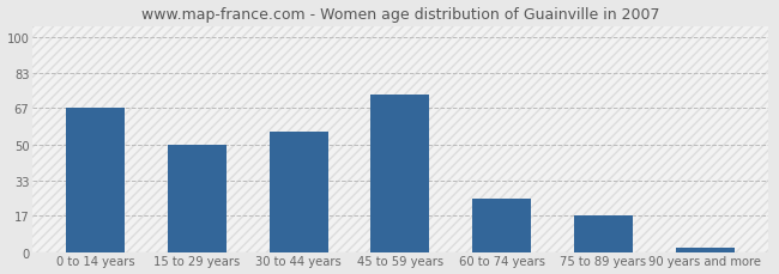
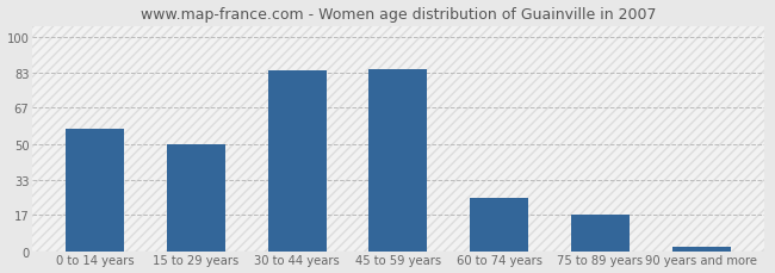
0 to 14 years: 67 -> 57
30 to 44 years: 56 -> 84
45 to 59 years: 73 -> 85
